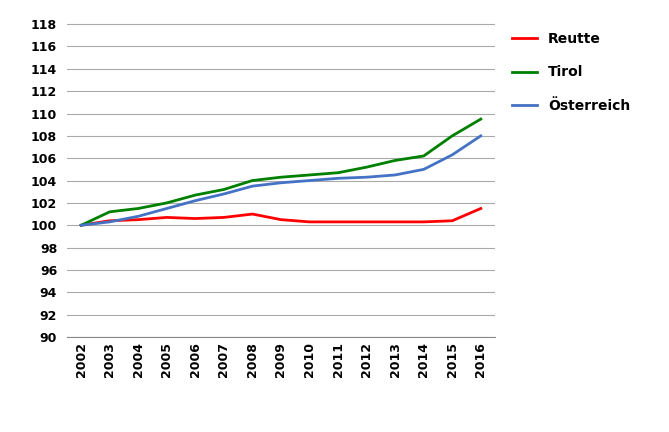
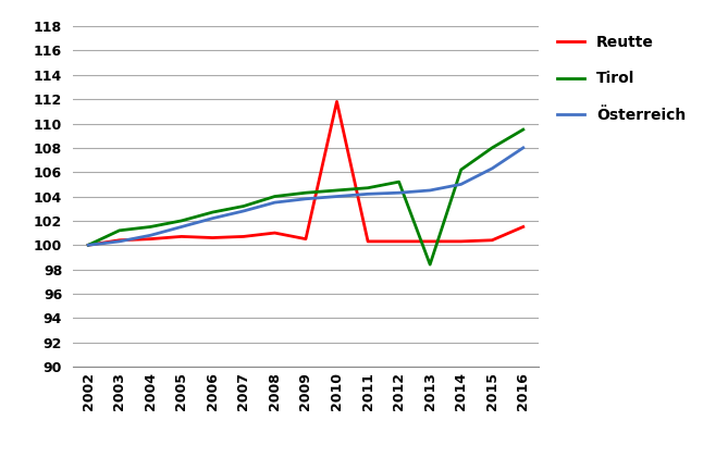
Reutte/2010: 100.3 -> 111.8
Tirol/2013: 105.8 -> 98.4
